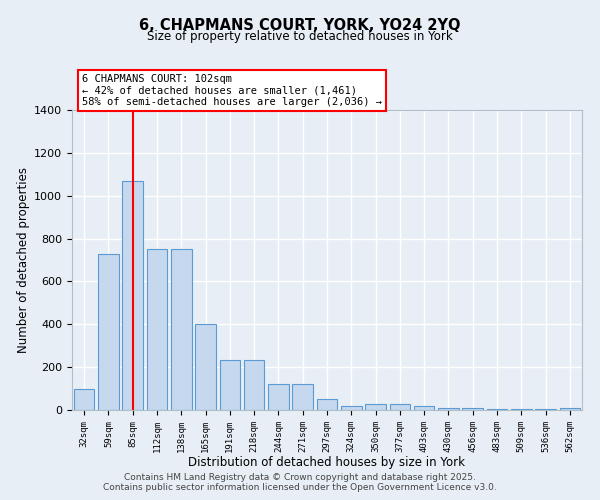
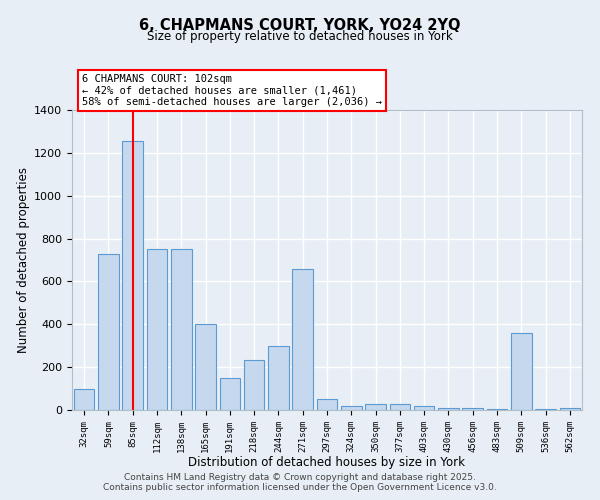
85sqm: 1070 -> 1255
191sqm: 235 -> 150
244sqm: 120 -> 300
271sqm: 120 -> 660
509sqm: 5 -> 360
